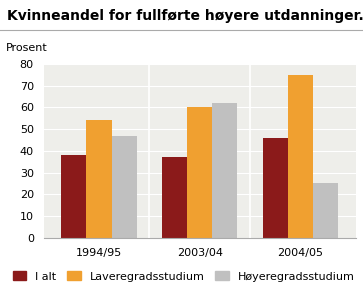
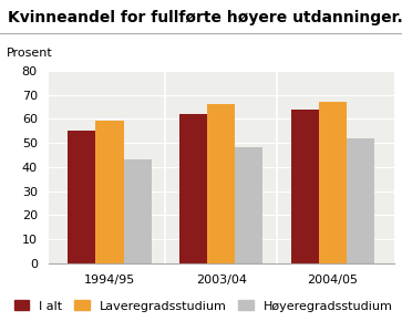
I alt/1994/95: 38 -> 55
Laveregradsstudium/1994/95: 54 -> 59
Høyeregradsstudium/1994/95: 47 -> 43
I alt/2003/04: 37 -> 62
Laveregradsstudium/2003/04: 60 -> 66
Høyeregradsstudium/2003/04: 62 -> 48
I alt/2004/05: 46 -> 64
Laveregradsstudium/2004/05: 75 -> 67
Høyeregradsstudium/2004/05: 25 -> 52
